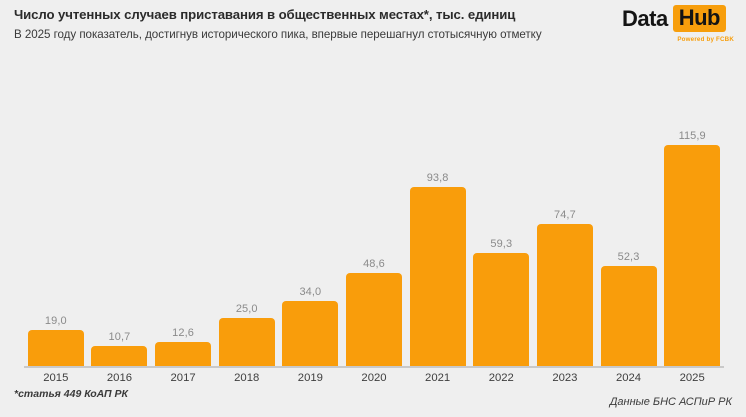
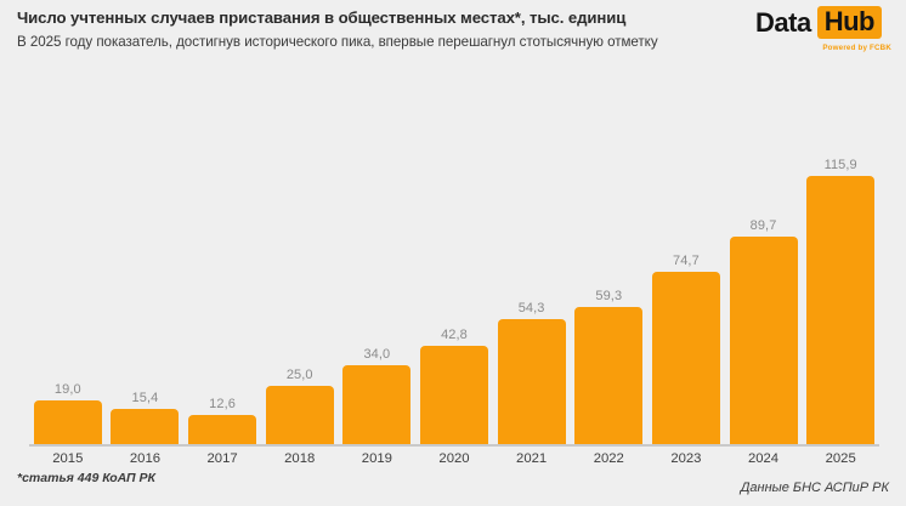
2016: 10,7 -> 15,4
2020: 48,6 -> 42,8
2021: 93,8 -> 54,3
2024: 52,3 -> 89,7
